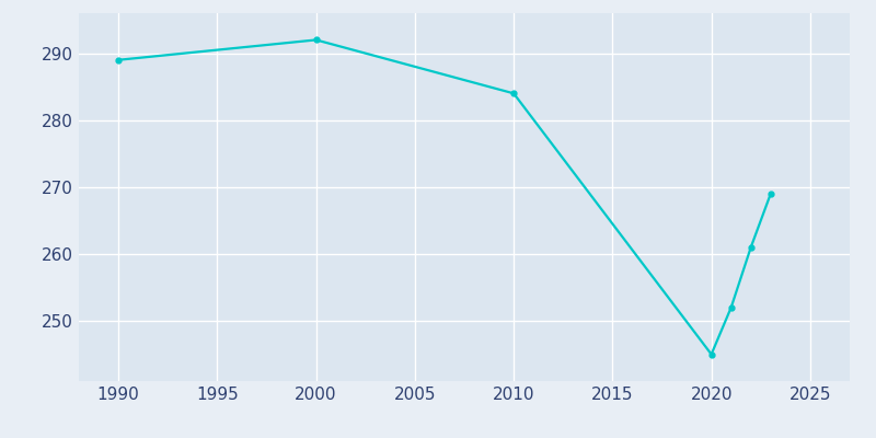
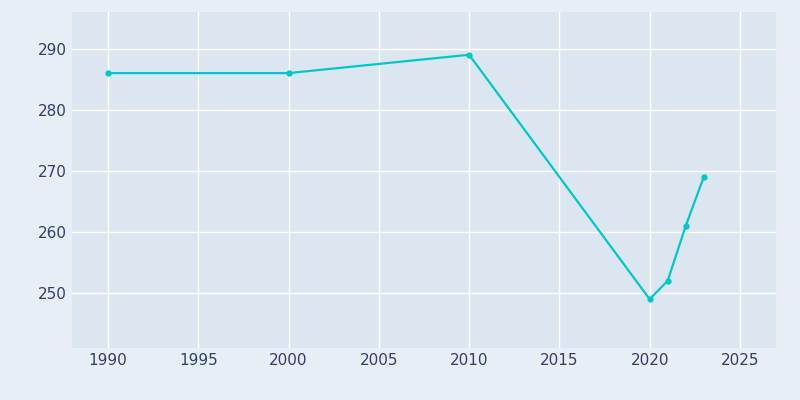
1990: 289 -> 286
2000: 292 -> 286
2010: 284 -> 289
2020: 245 -> 249
